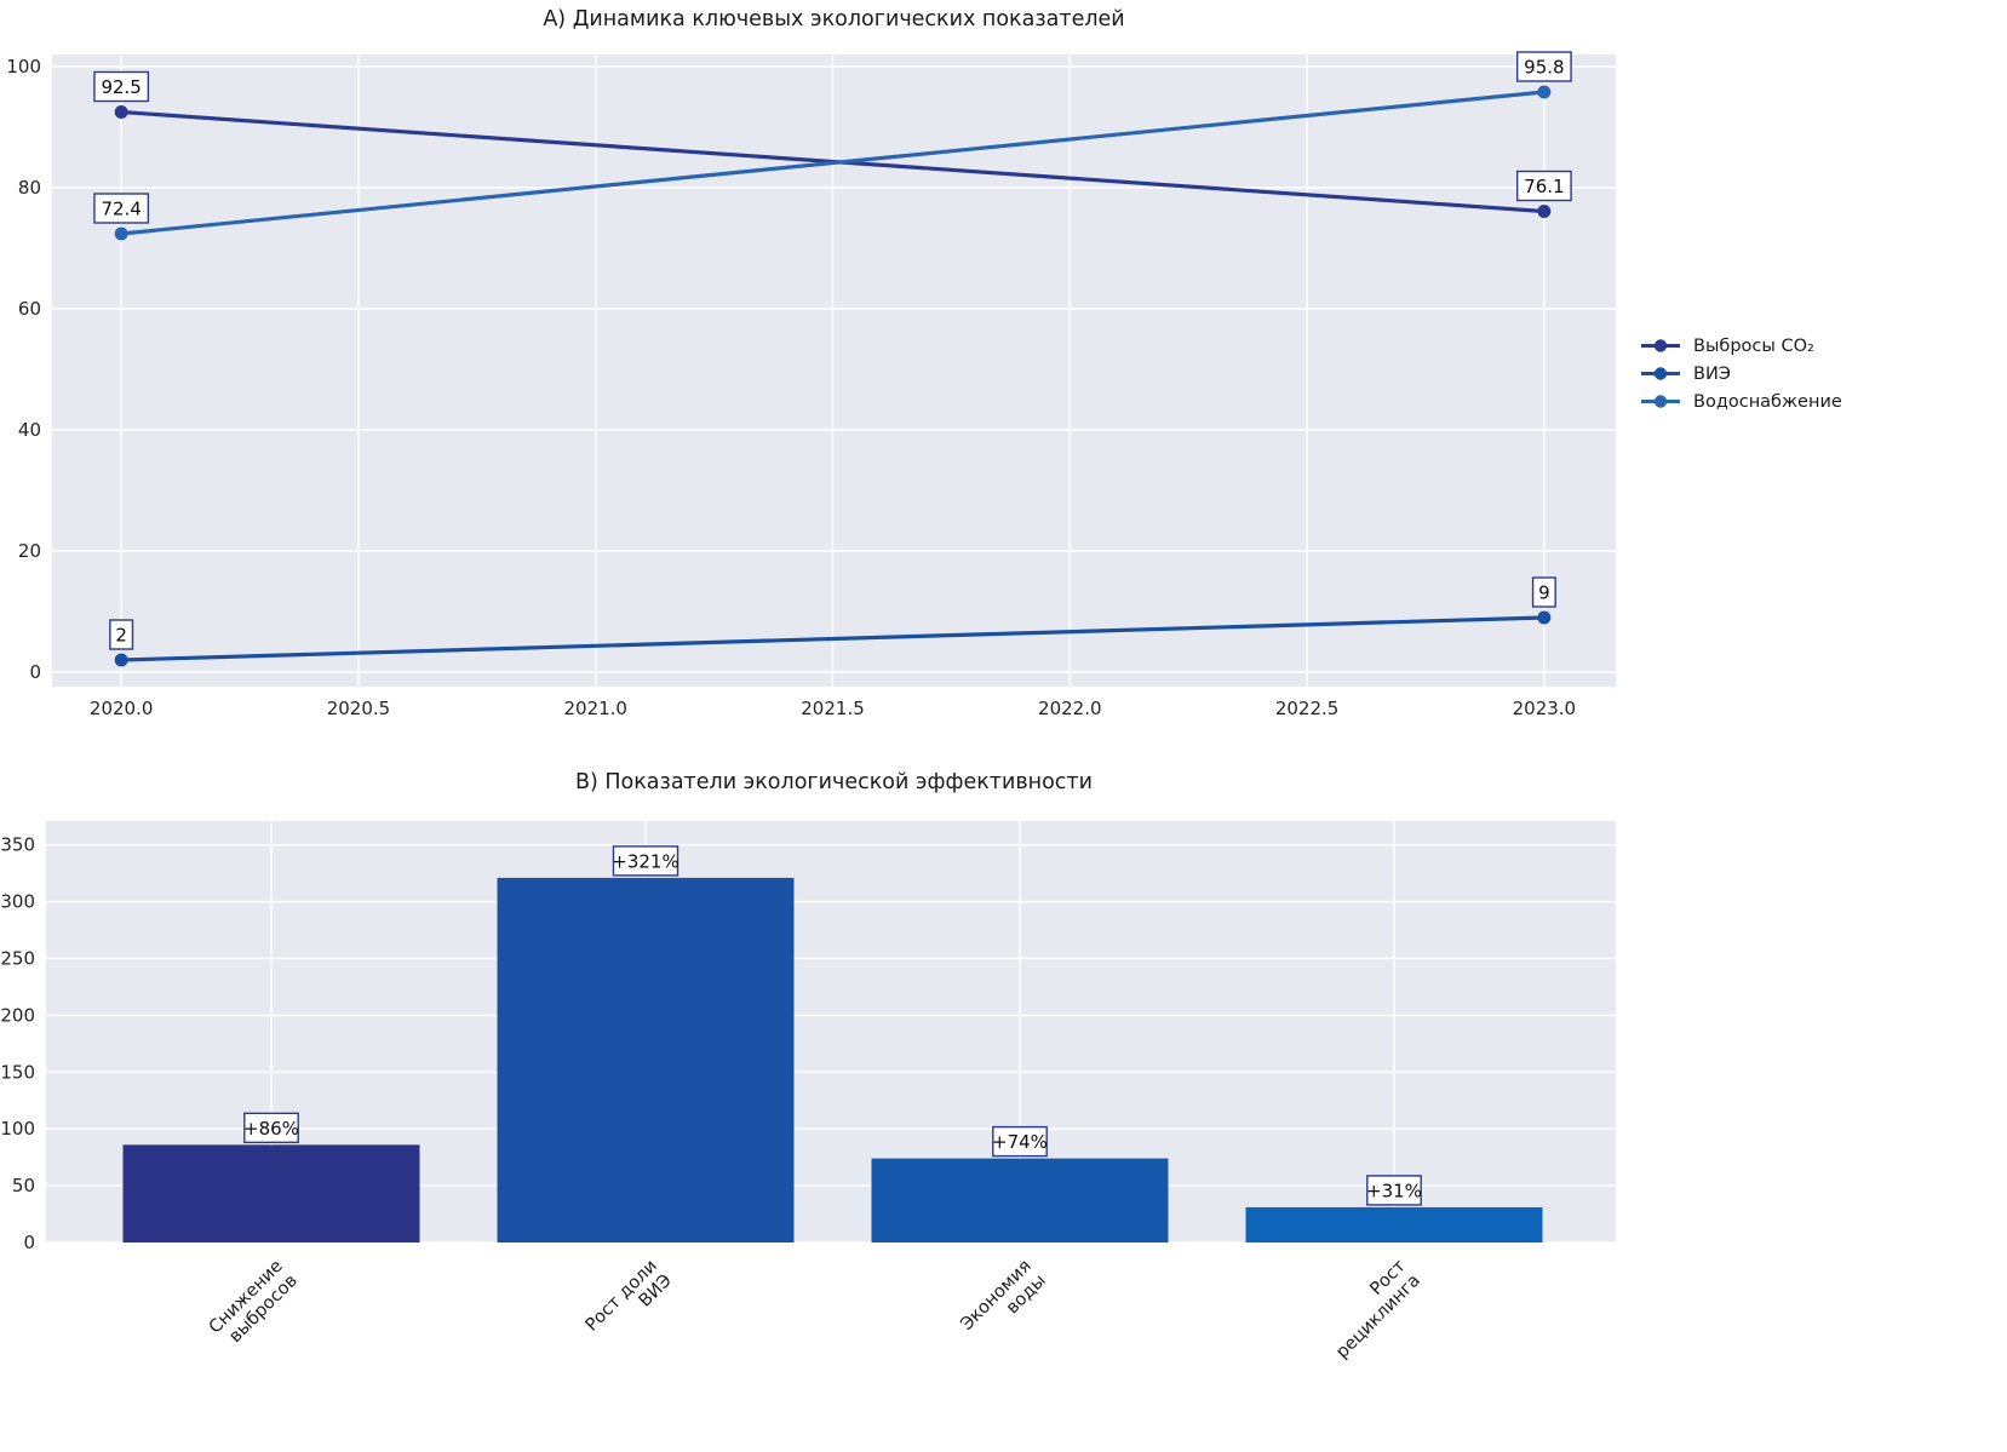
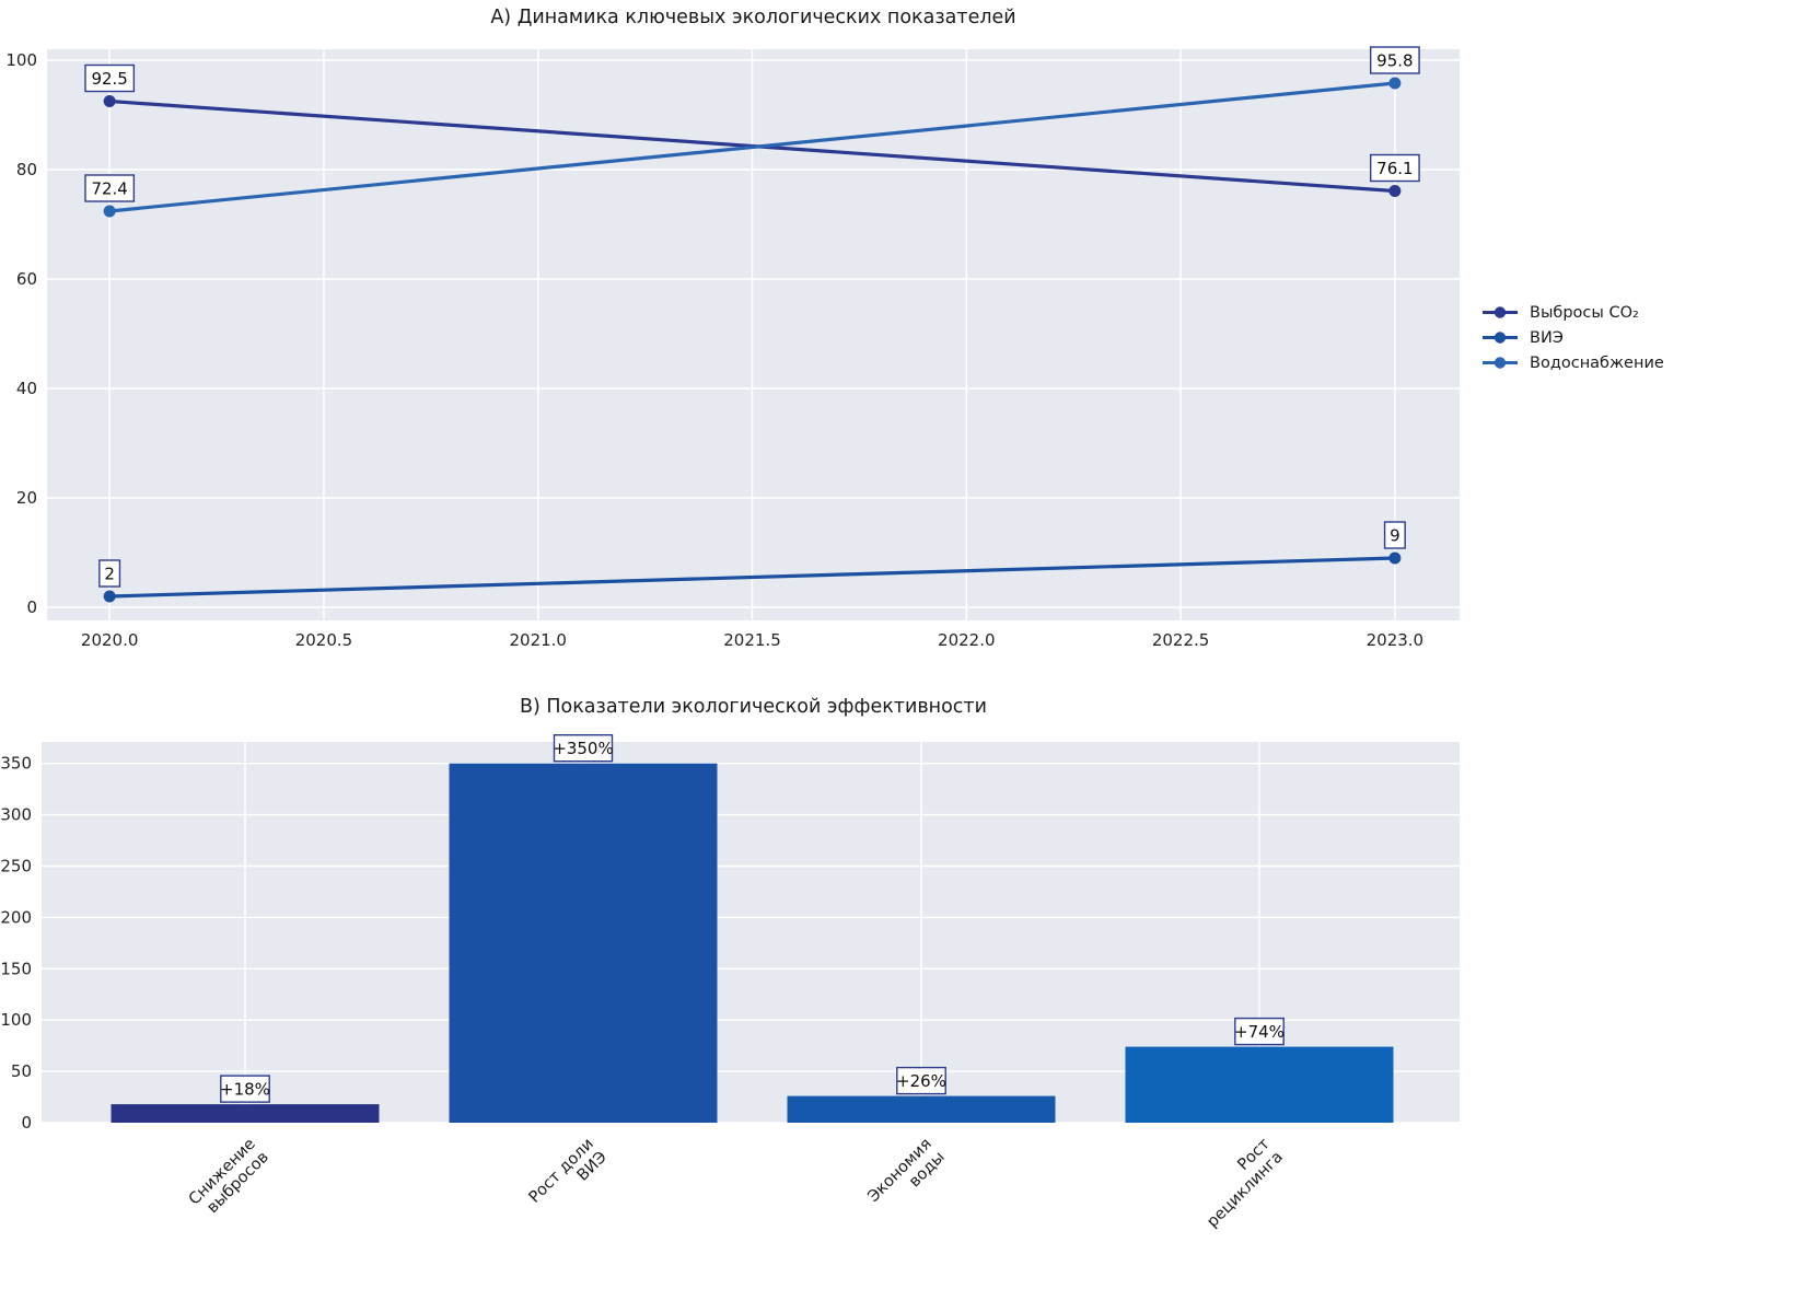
В) Показатели экологической эффективности/Снижение выбросов: +86% -> +18%
В) Показатели экологической эффективности/Рост доли ВИЭ: +321% -> +350%
В) Показатели экологической эффективности/Экономия воды: +74% -> +26%
В) Показатели экологической эффективности/Рост рециклинга: +31% -> +74%
